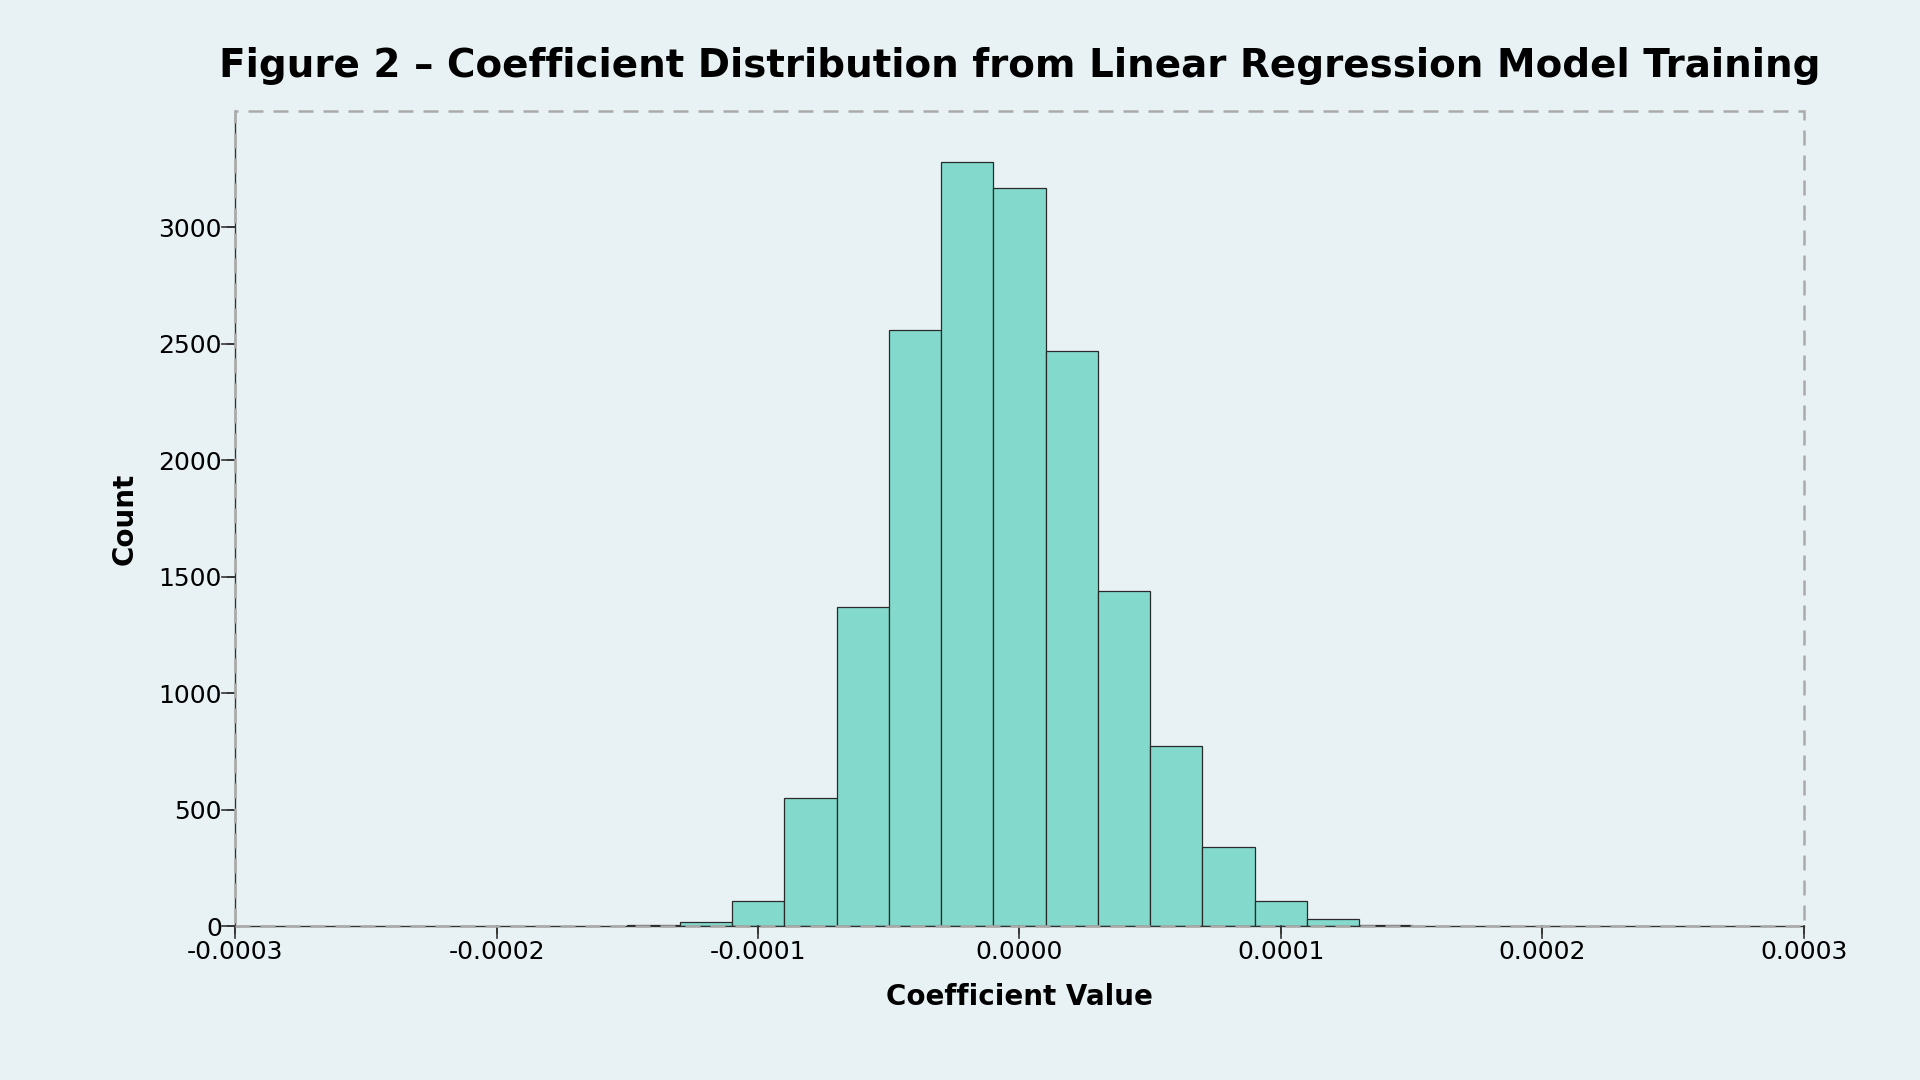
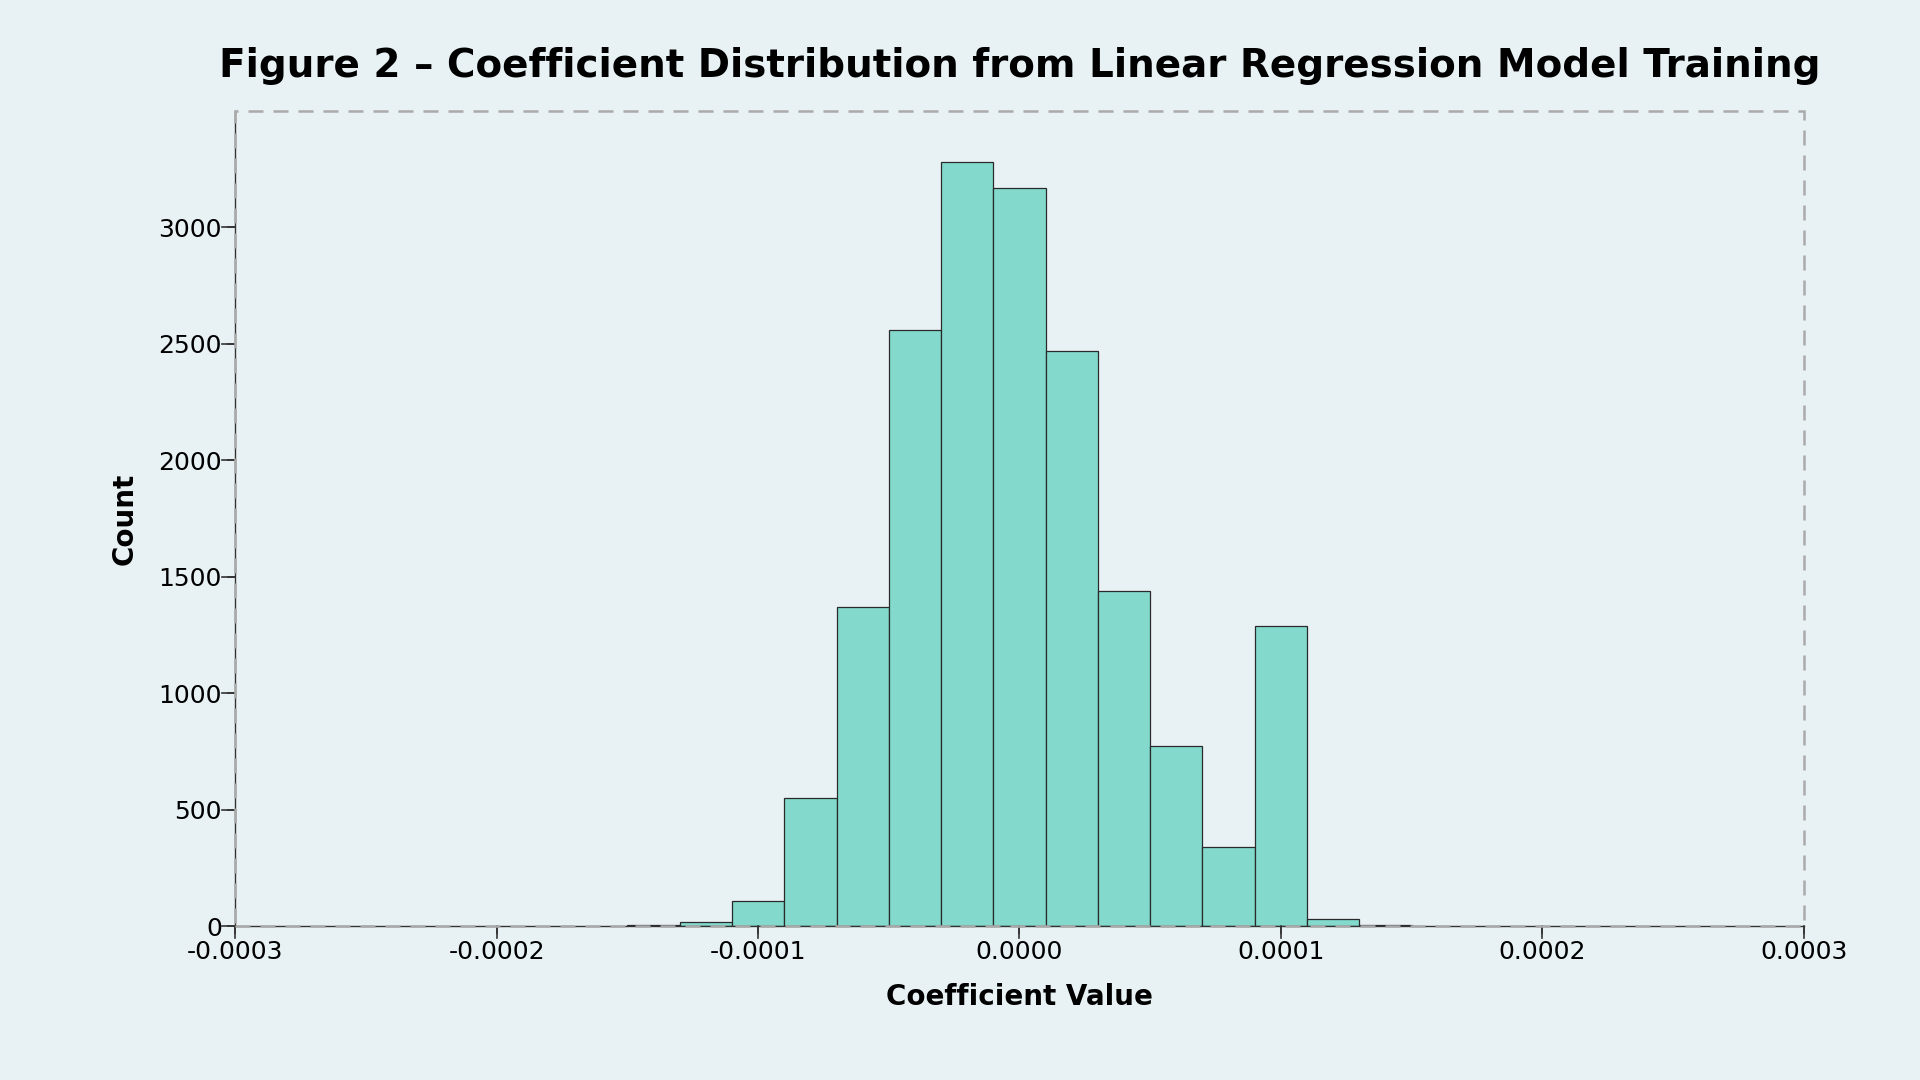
0.0001: 110 -> 1290
